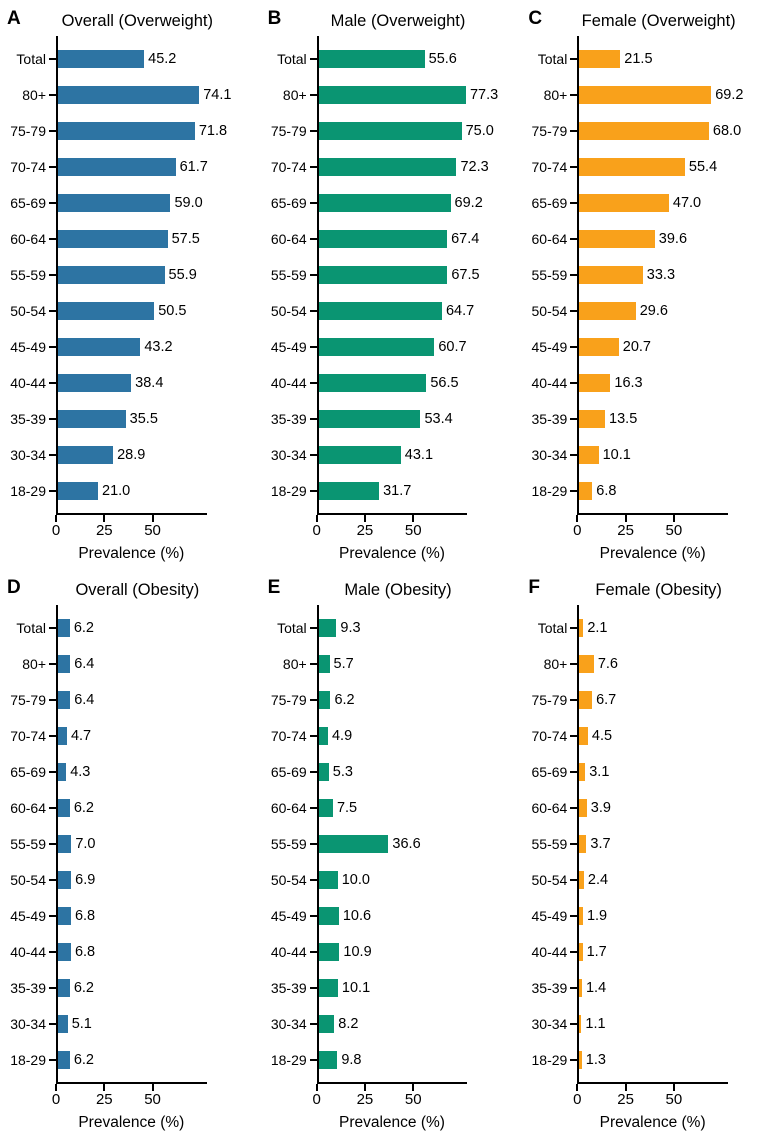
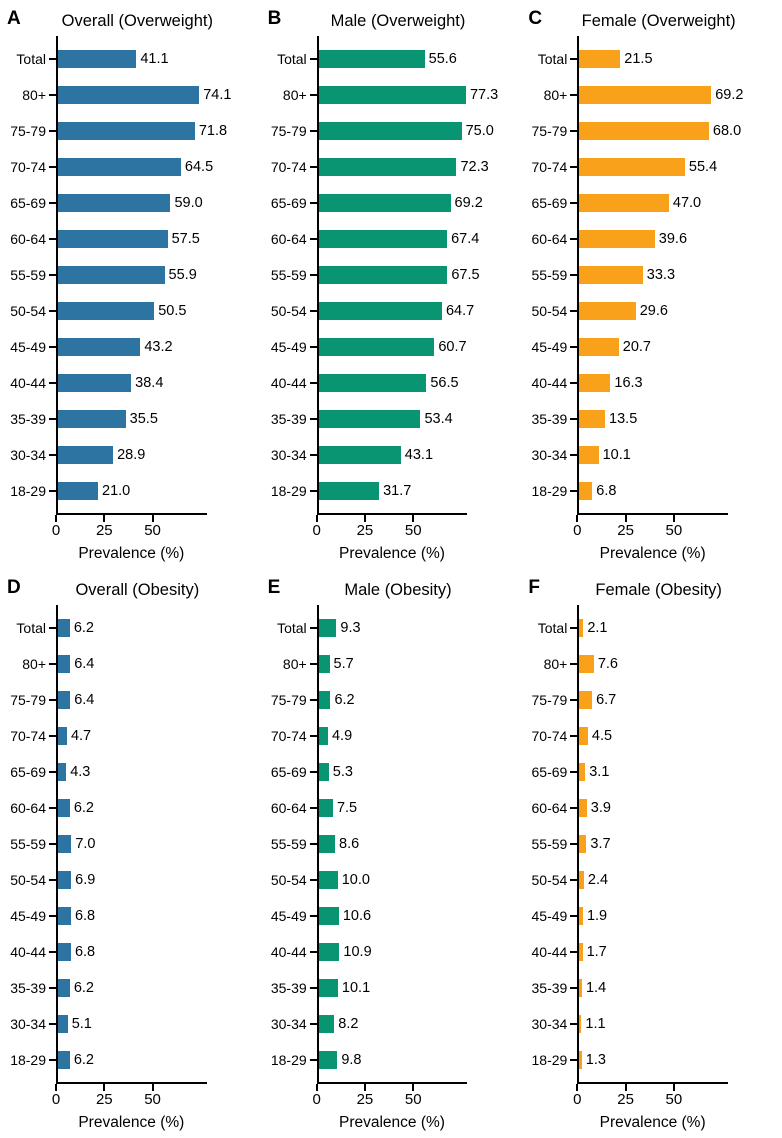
Overall (Overweight)/Total: 45.2 -> 41.1
Overall (Overweight)/70-74: 61.7 -> 64.5
Male (Obesity)/55-59: 36.6 -> 8.6
